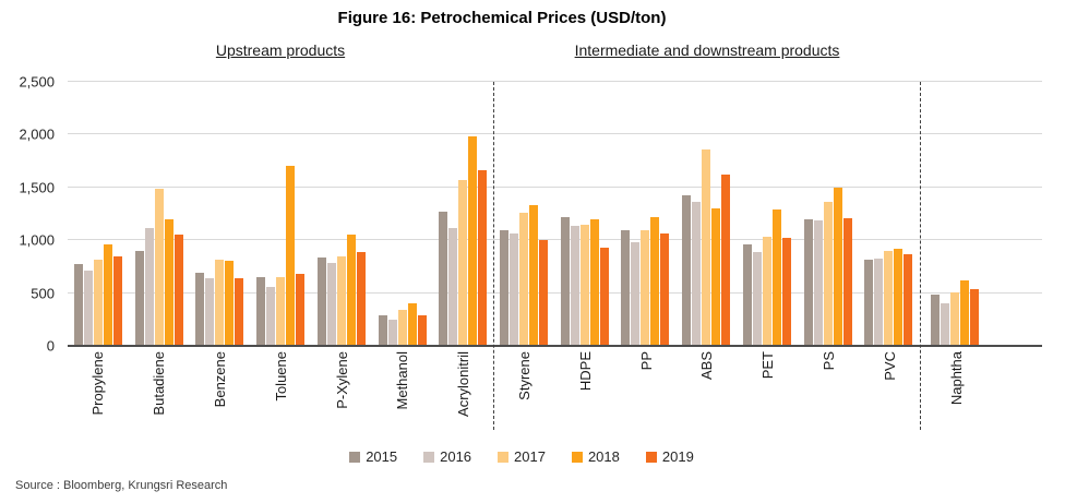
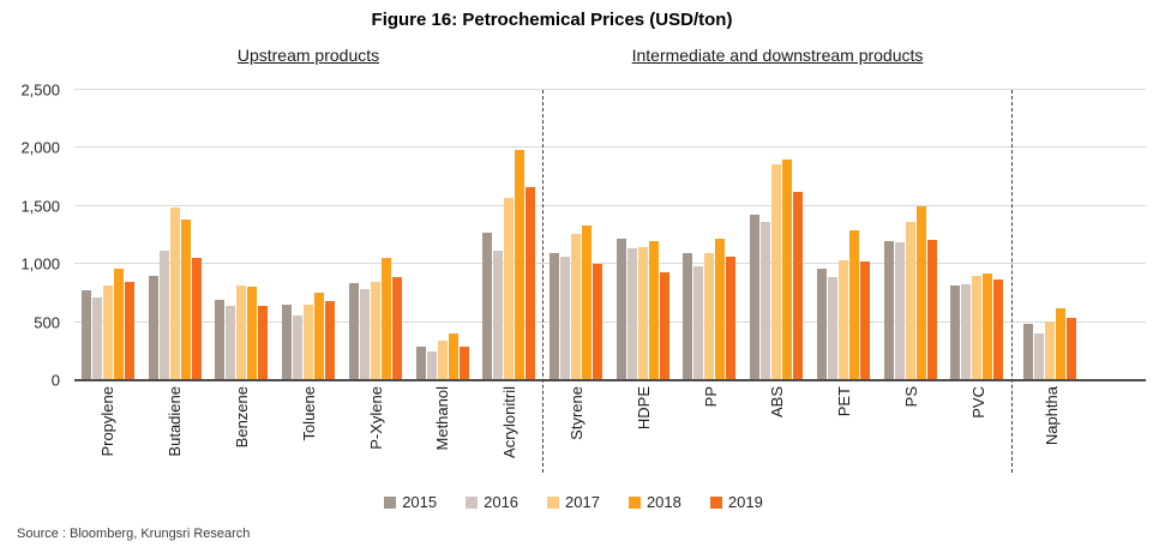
2018/Butadiene: 1200 -> 1400
2018/Toluene: 1700 -> 800
2018/ABS: 1300 -> 1900
